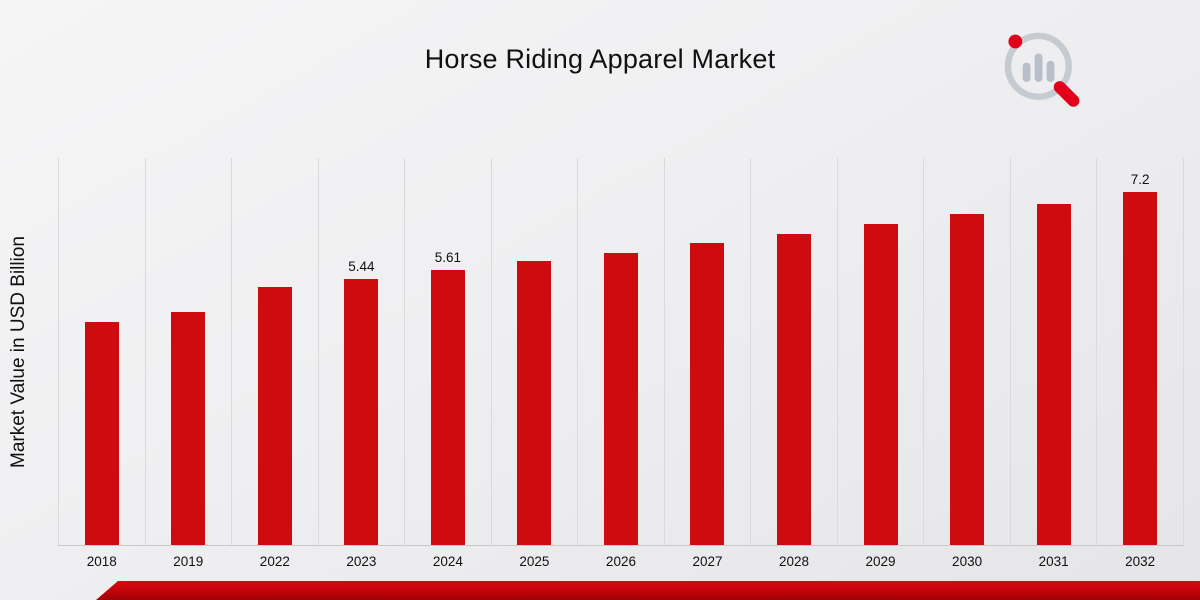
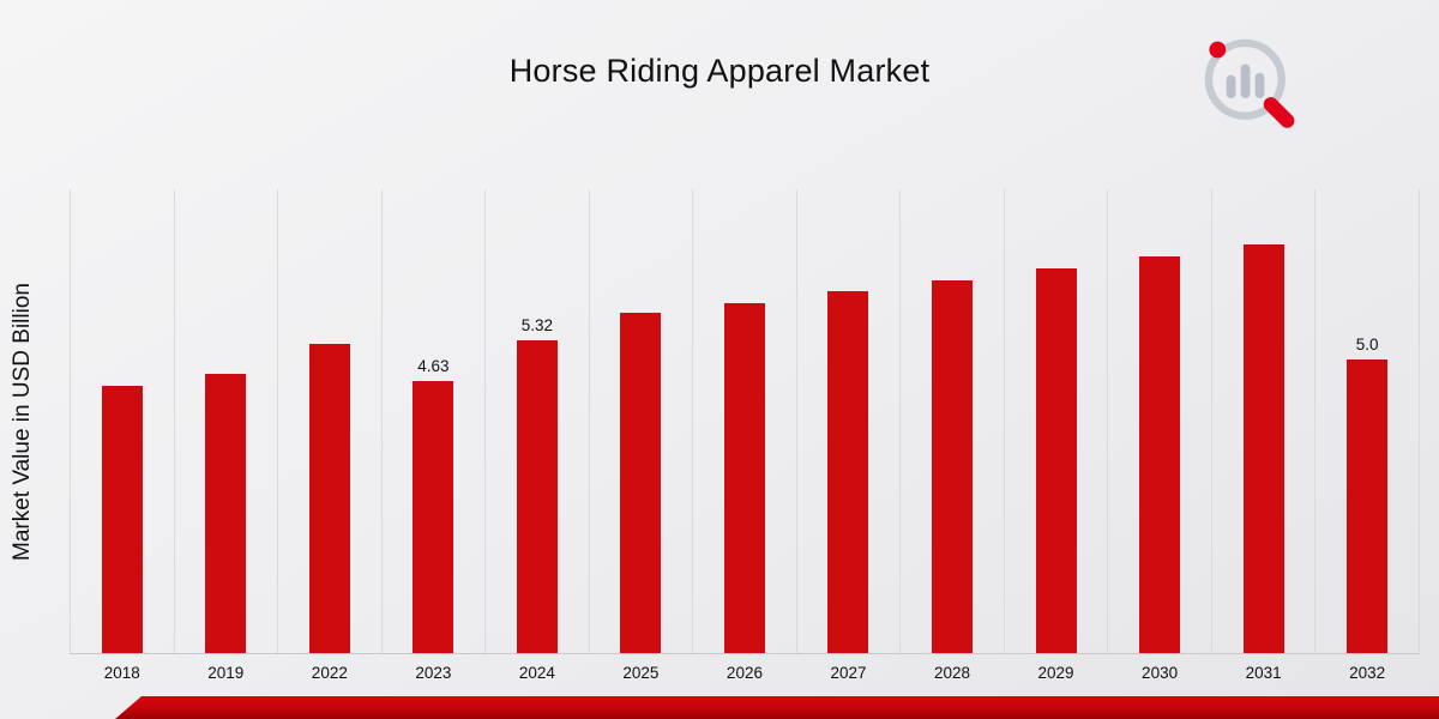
2023: 5.44 -> 4.63
2024: 5.61 -> 5.32
2032: 7.2 -> 5.0
